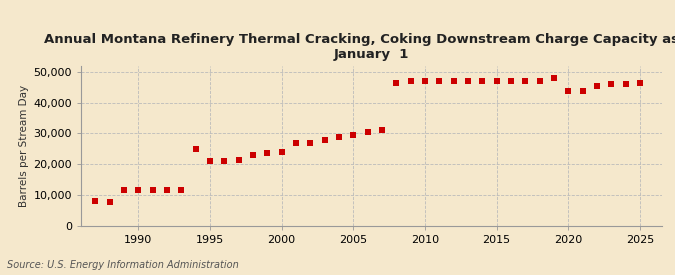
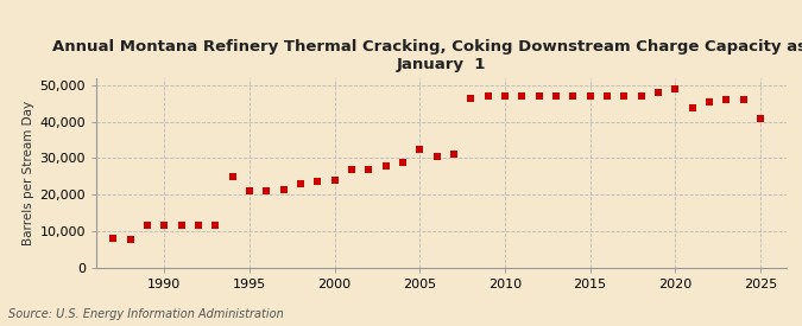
2005: 29,500 -> 32,500
2020: 44,000 -> 49,000
2025: 46,500 -> 41,000
